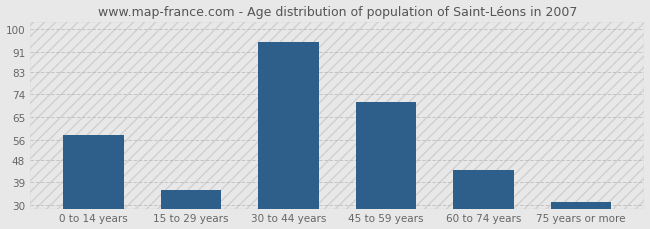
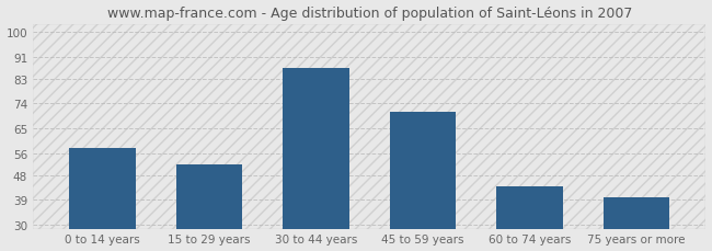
15 to 29 years: 36 -> 52
30 to 44 years: 95 -> 87
75 years or more: 31 -> 40
